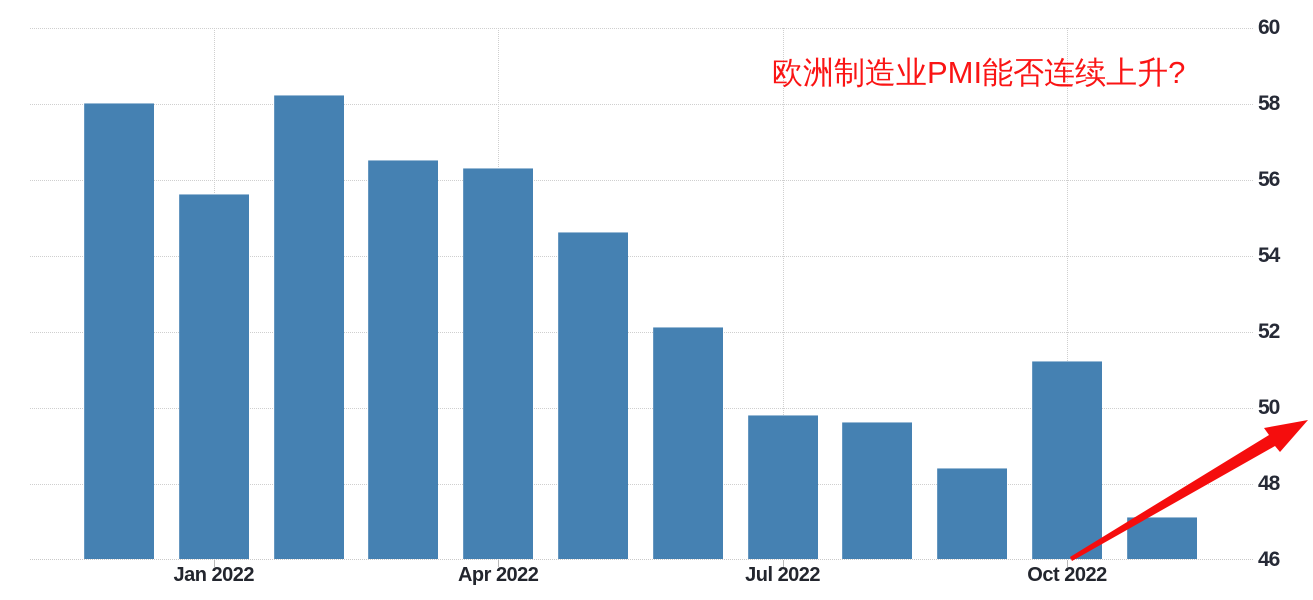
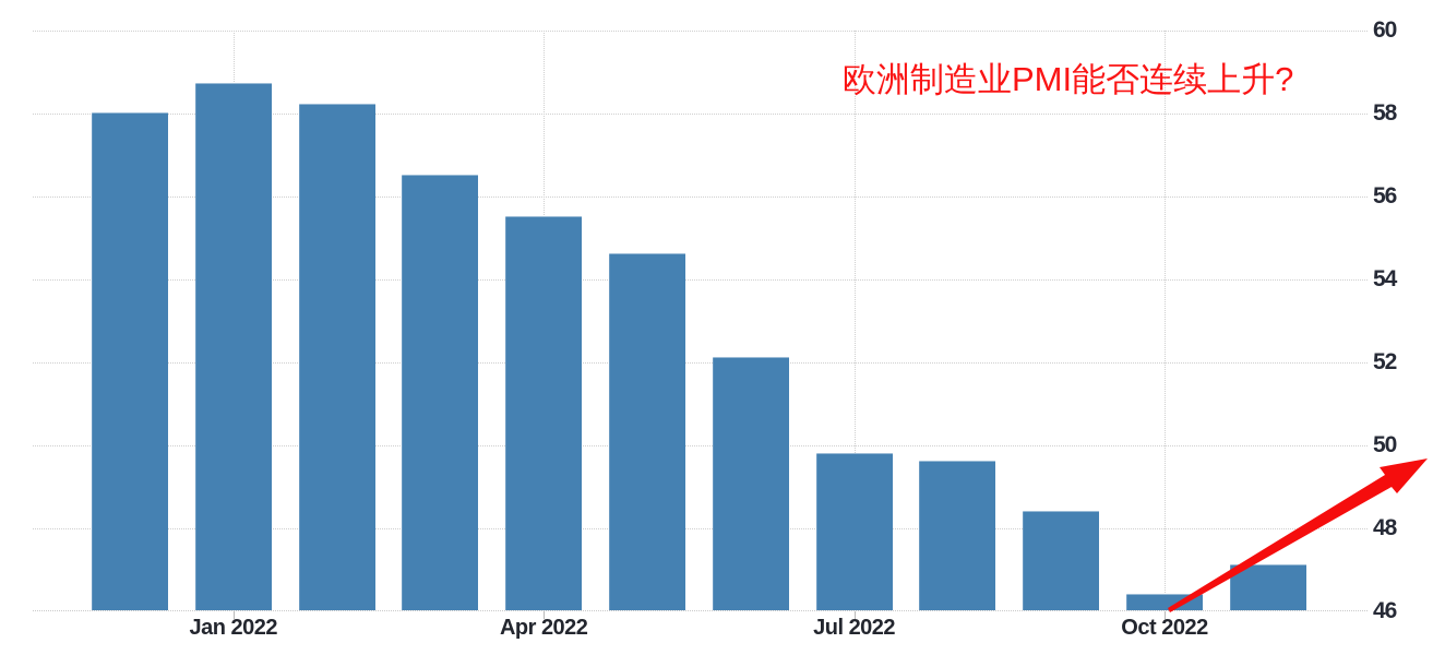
Jan 2022: 55.6 -> 58.7
Apr 2022: 56.3 -> 55.5
Oct 2022: 51.2 -> 46.4
